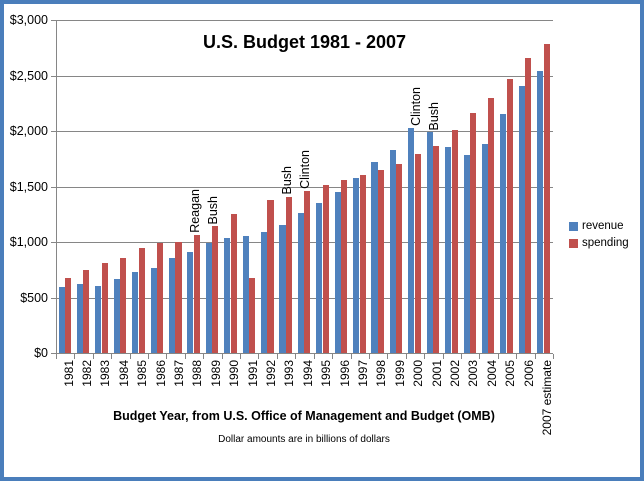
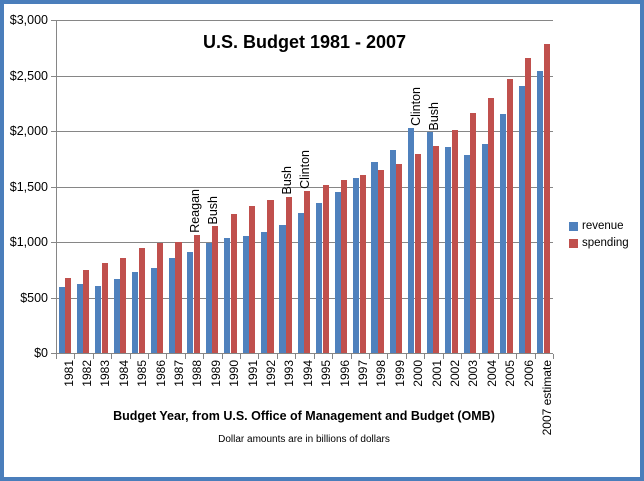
spending/1991: $680 -> $1320
